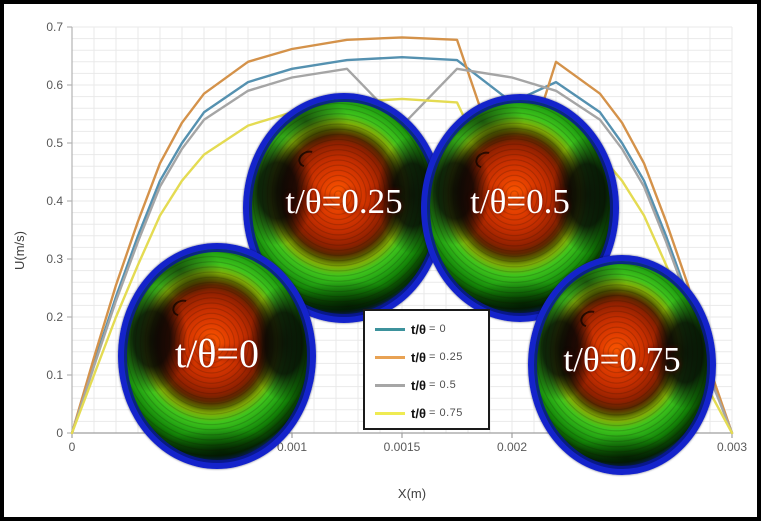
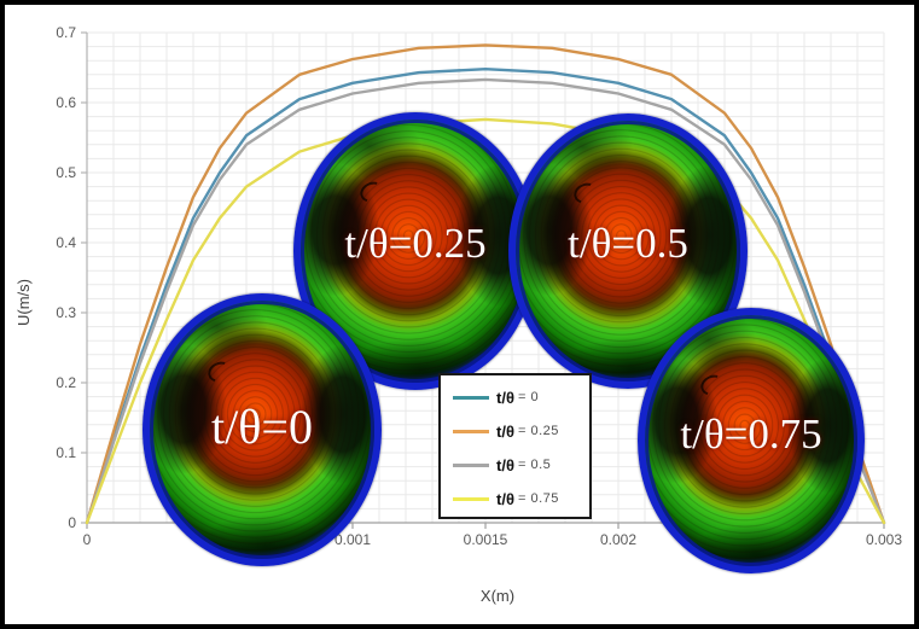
t/θ = 0.5/0.0015: 0.53 -> 0.63
t/θ = 0/0.002: 0.57 -> 0.63
t/θ = 0.25/0.002: 0.40 -> 0.66
t/θ = 0.75/0.002: 0.37 -> 0.55
